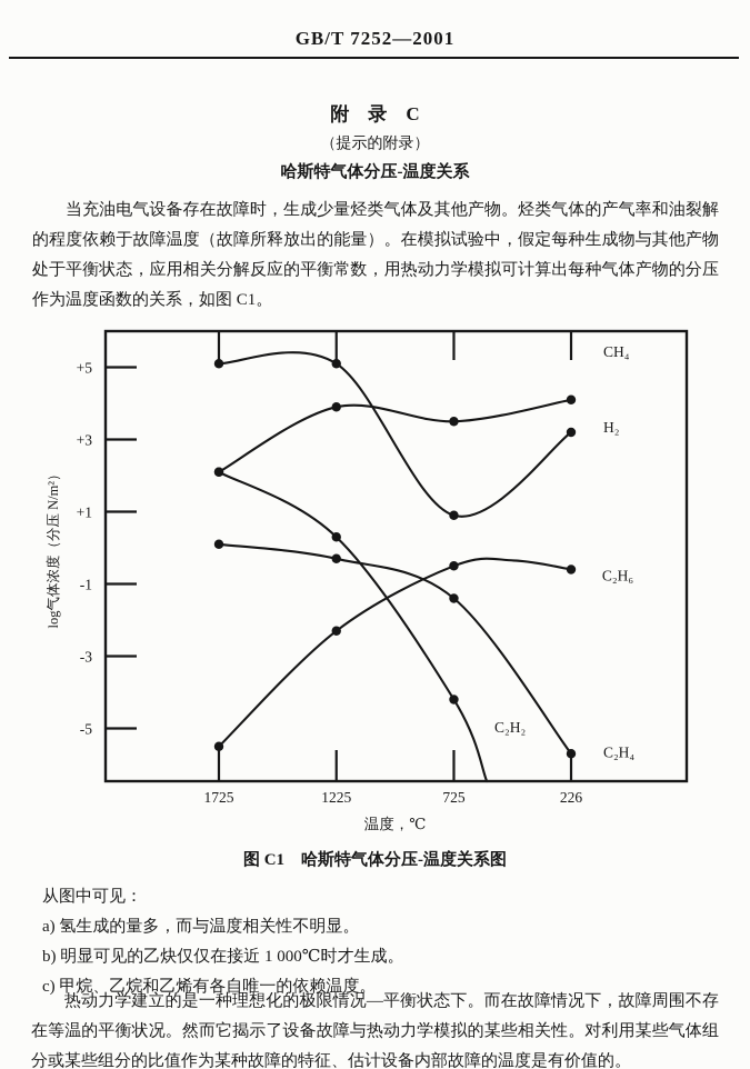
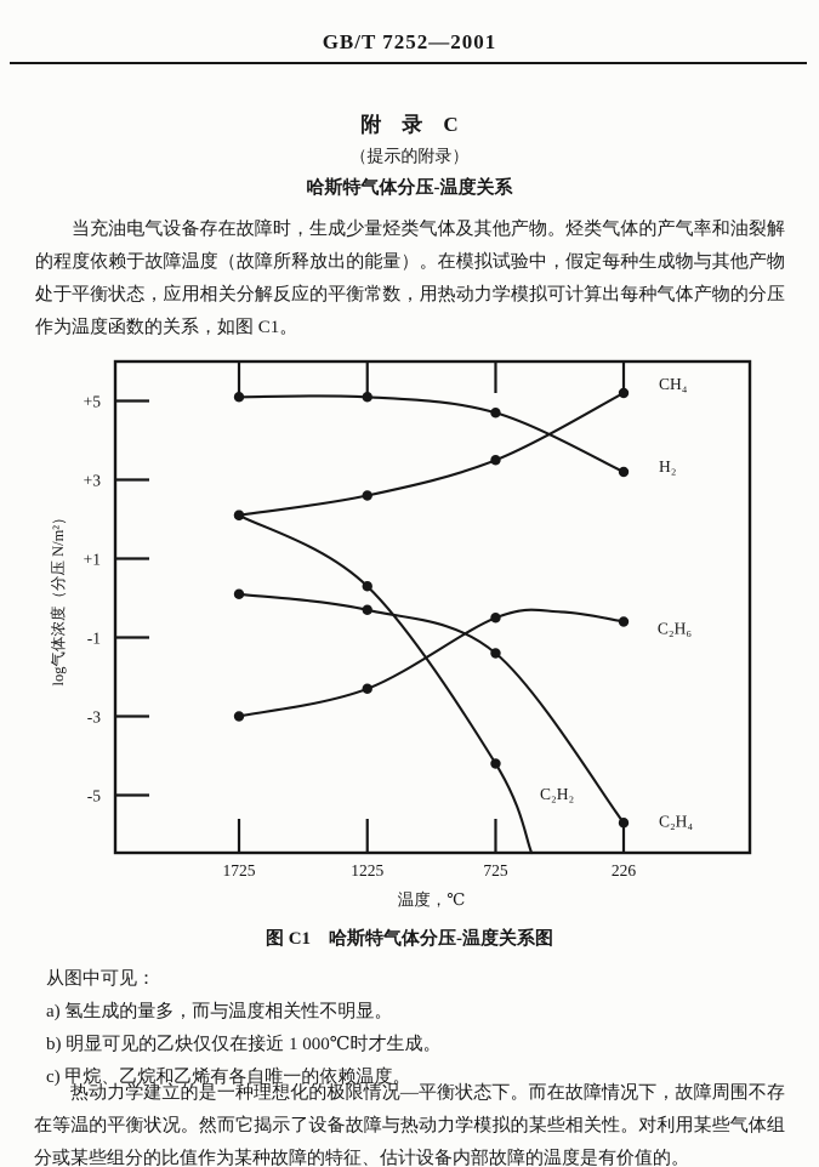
C₂H₆/1725: -5.5 -> -3.0
CH₄/1225: 3.9 -> 2.6
H₂/725: 0.9 -> 4.7
CH₄/226: 4.1 -> 5.2
